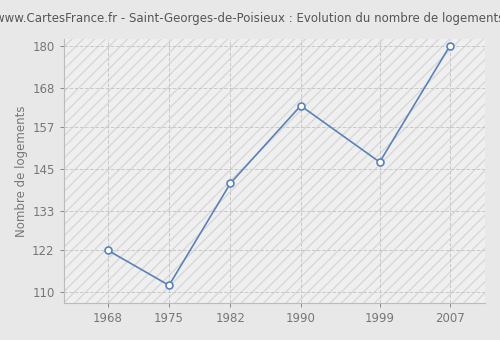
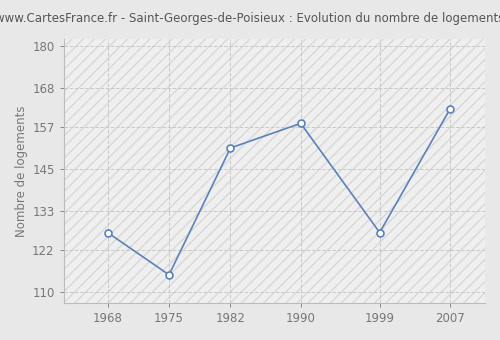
1968: 122 -> 127
1975: 112 -> 115
1982: 141 -> 151
1990: 163 -> 158
1999: 147 -> 127
2007: 180 -> 162
